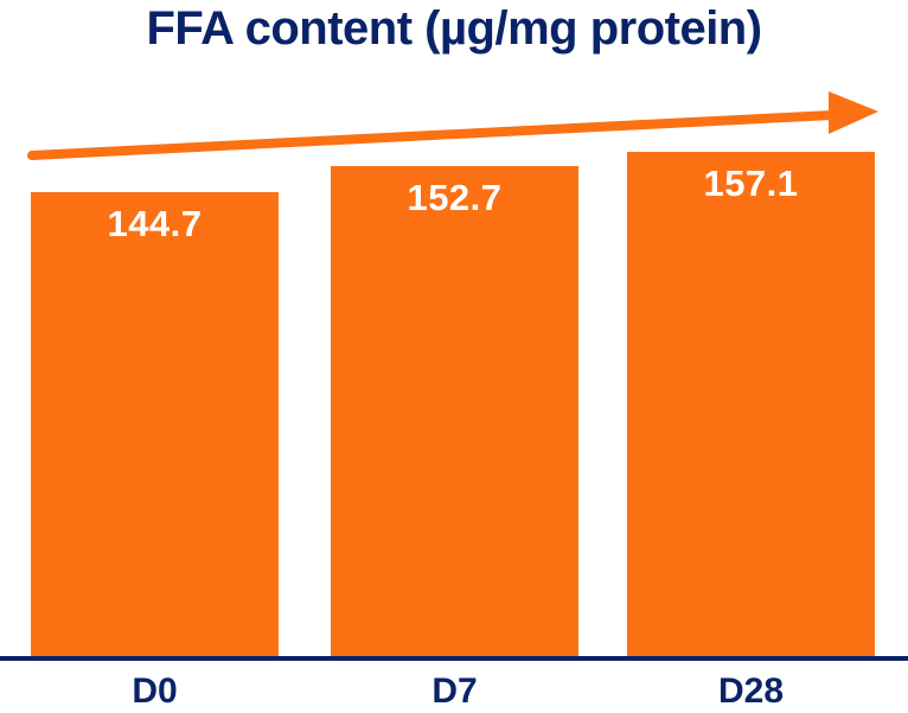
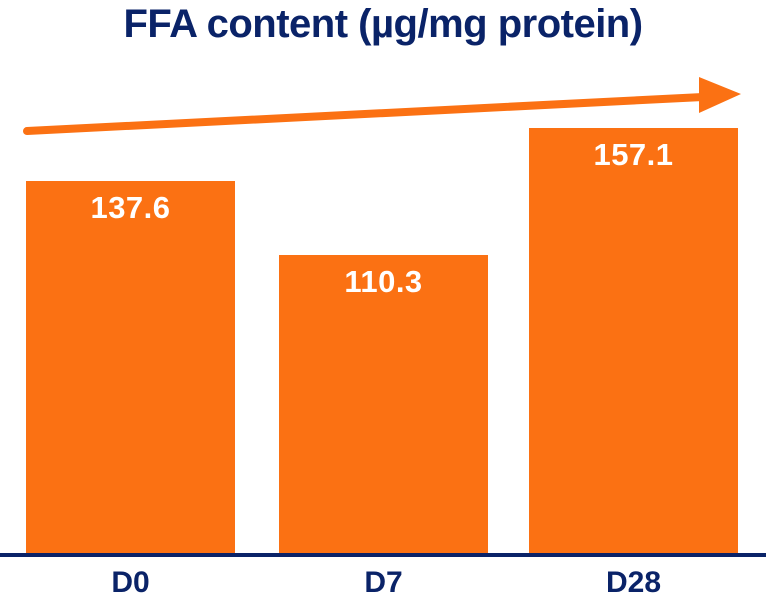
D0: 144.7 -> 137.6
D7: 152.7 -> 110.3
